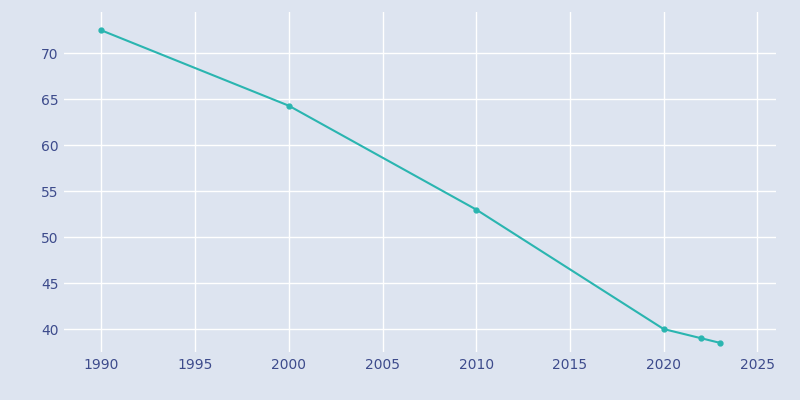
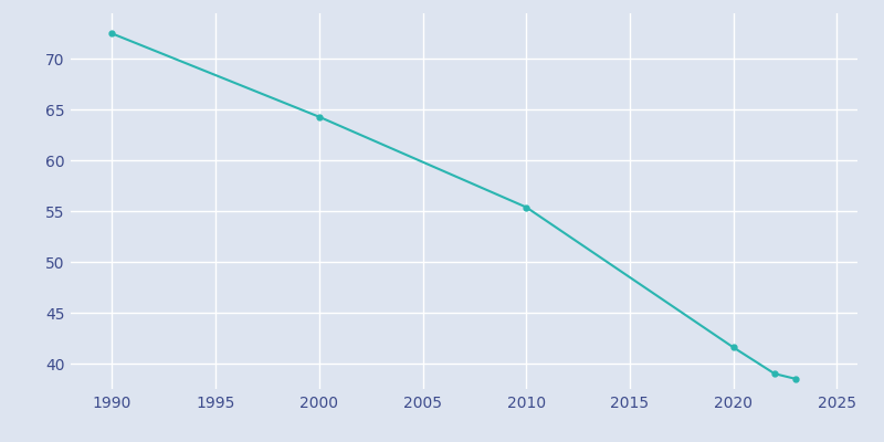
2010: 53.0 -> 55.4
2020: 40.0 -> 41.6
